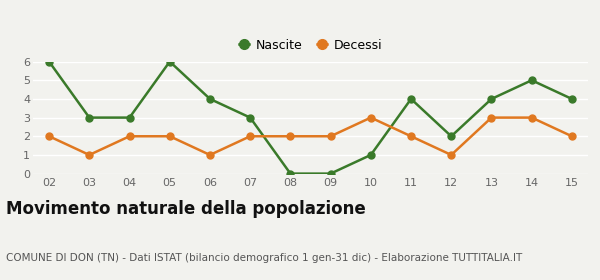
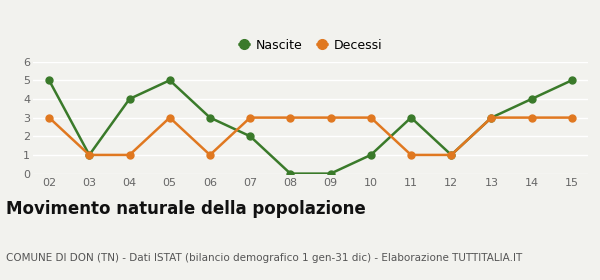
Nascite/02: 6 -> 5
Decessi/02: 2 -> 3
Nascite/03: 3 -> 1
Nascite/04: 3 -> 4
Decessi/04: 2 -> 1
Nascite/05: 6 -> 5
Decessi/05: 2 -> 3
Nascite/06: 4 -> 3
Nascite/07: 3 -> 2
Decessi/07: 2 -> 3
Decessi/08: 2 -> 3
Decessi/09: 2 -> 3
Nascite/11: 4 -> 3
Decessi/11: 2 -> 1
Nascite/12: 2 -> 1
Nascite/13: 4 -> 3
Nascite/14: 5 -> 4
Nascite/15: 4 -> 5
Decessi/15: 2 -> 3
